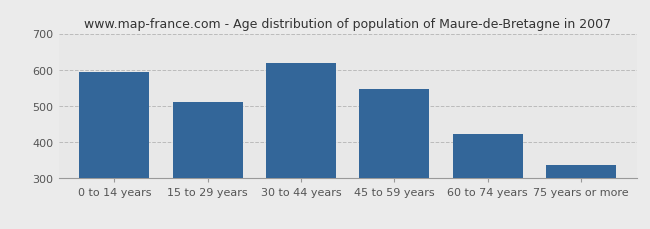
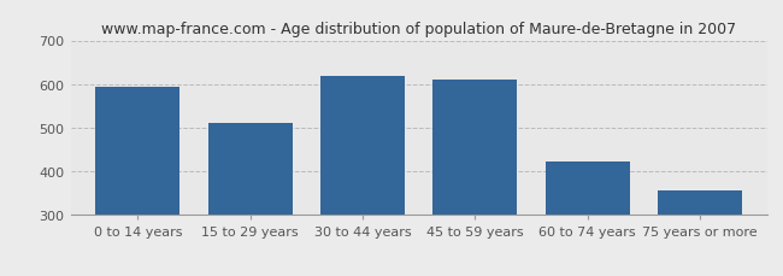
45 to 59 years: 547 -> 610
75 years or more: 338 -> 355
